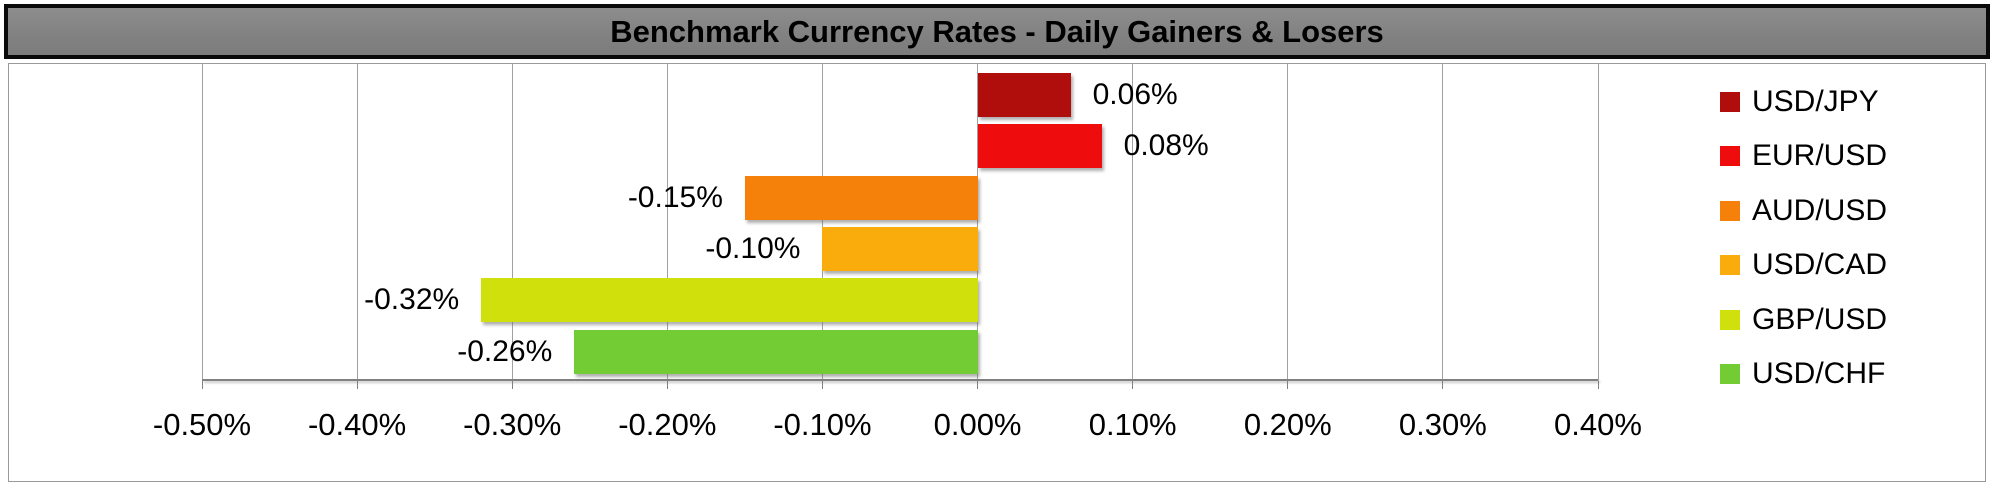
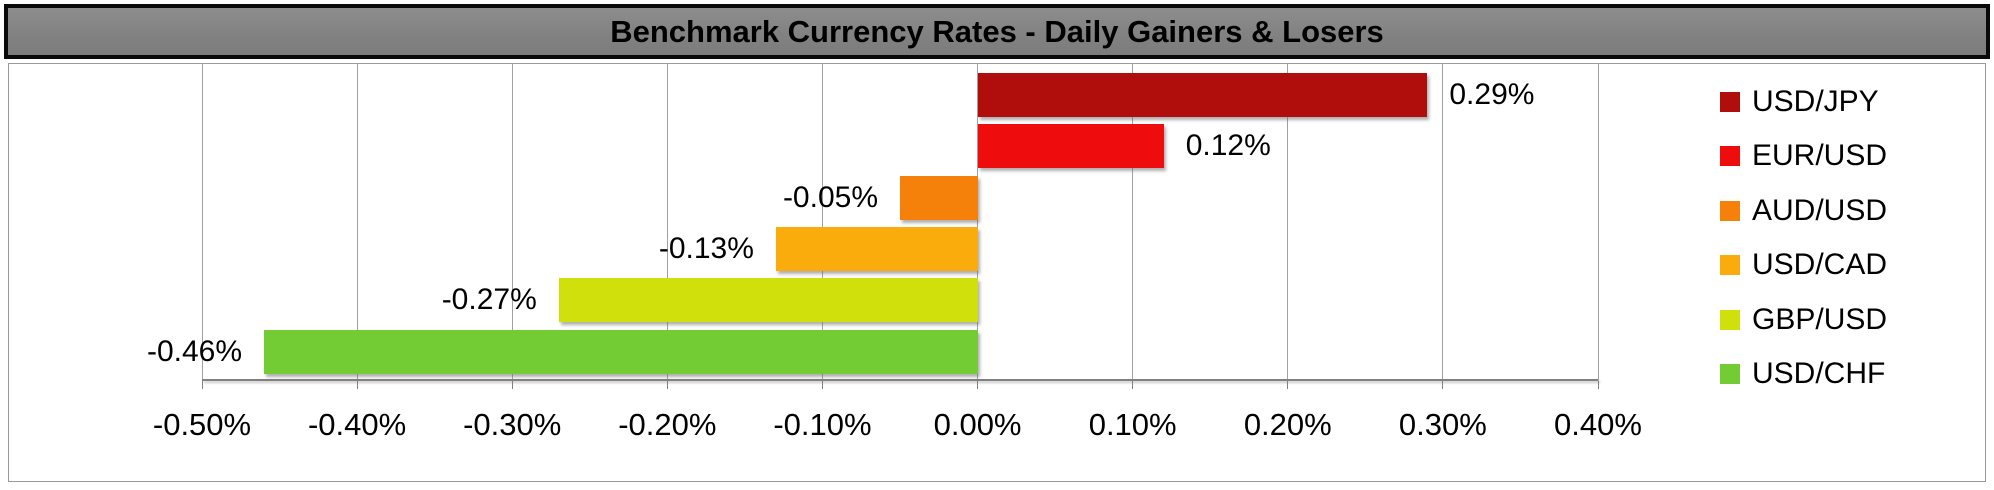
USD/JPY: 0.06% -> 0.29%
EUR/USD: 0.08% -> 0.12%
AUD/USD: -0.15% -> -0.05%
USD/CAD: -0.10% -> -0.13%
GBP/USD: -0.32% -> -0.27%
USD/CHF: -0.26% -> -0.46%
